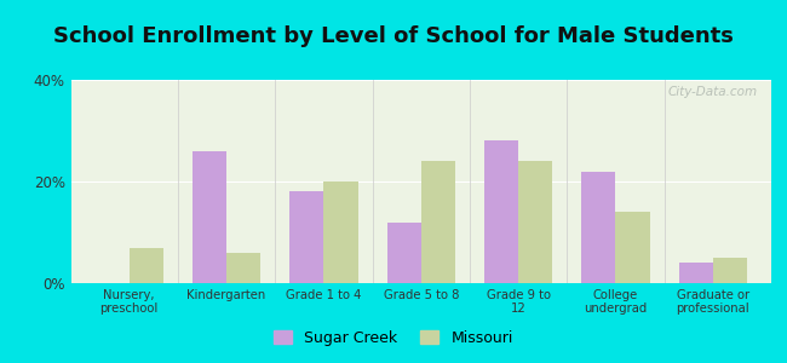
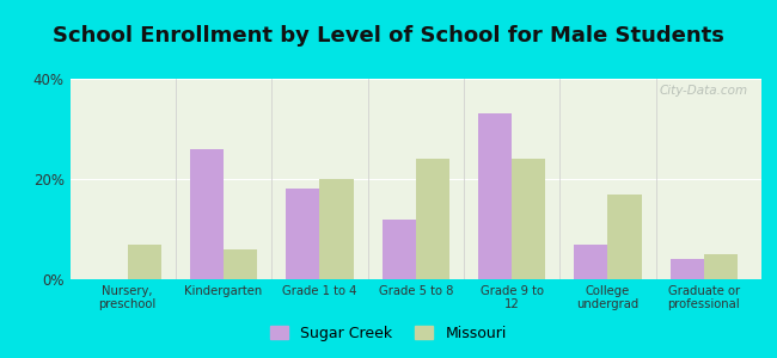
Sugar Creek/Grade 9 to 12: 28% -> 33%
Sugar Creek/College undergrad: 22% -> 7%
Missouri/College undergrad: 14% -> 17%
